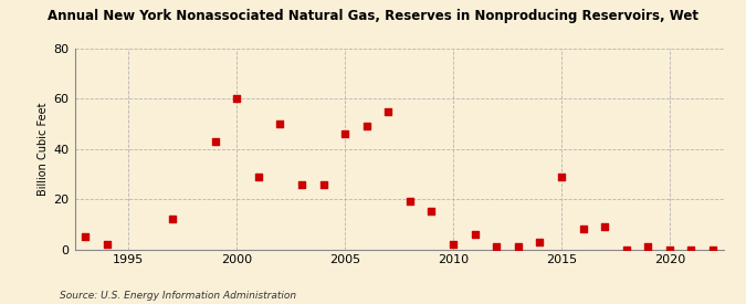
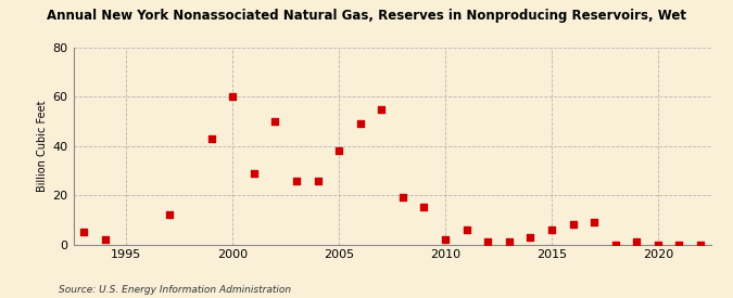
2005: 46 -> 38
2015: 29 -> 6
